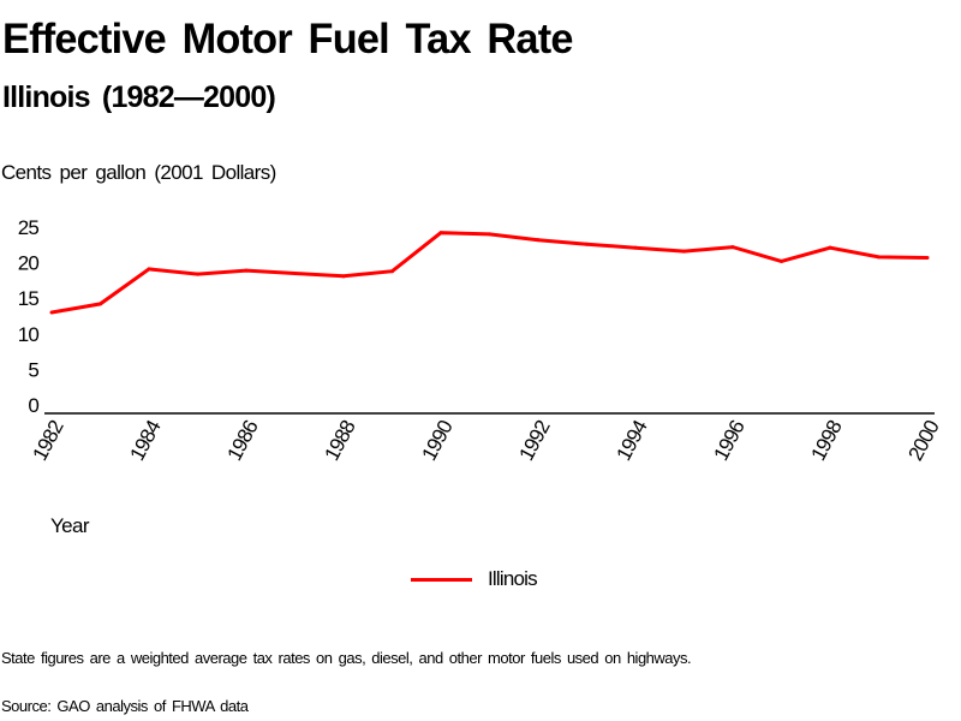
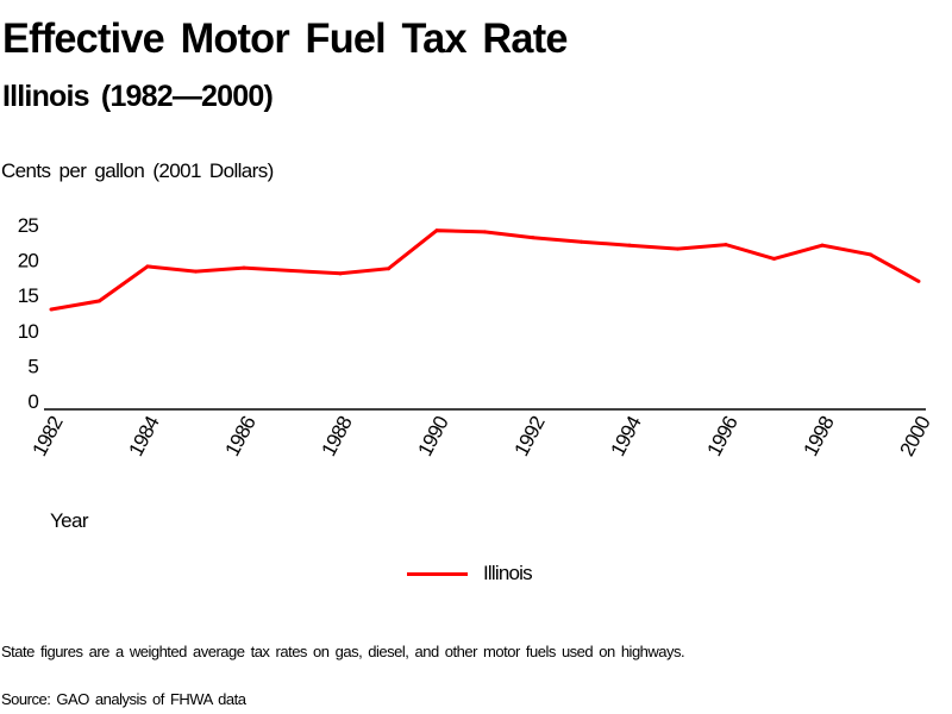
2000: 21 -> 17
